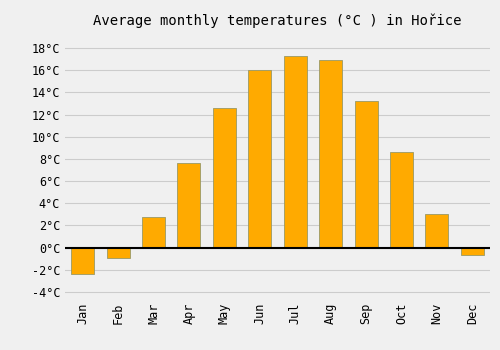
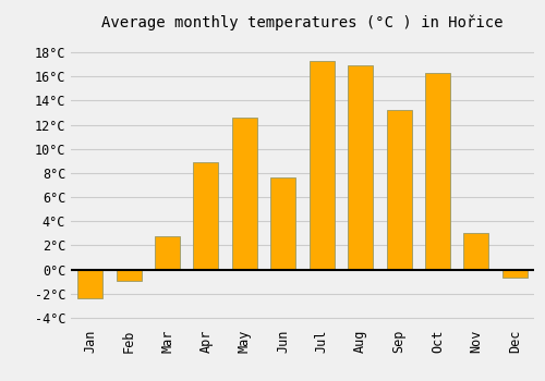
Apr: 7.6°C -> 8.9°C
Jun: 16.0°C -> 7.6°C
Oct: 8.6°C -> 16.3°C
